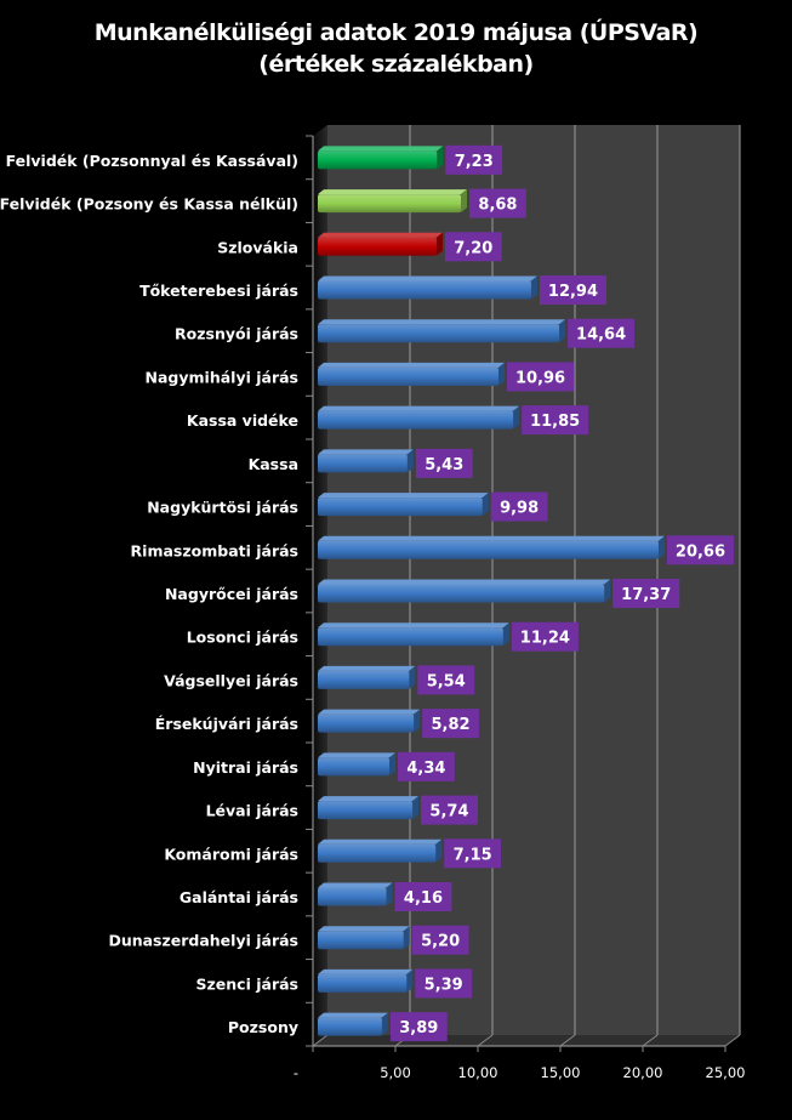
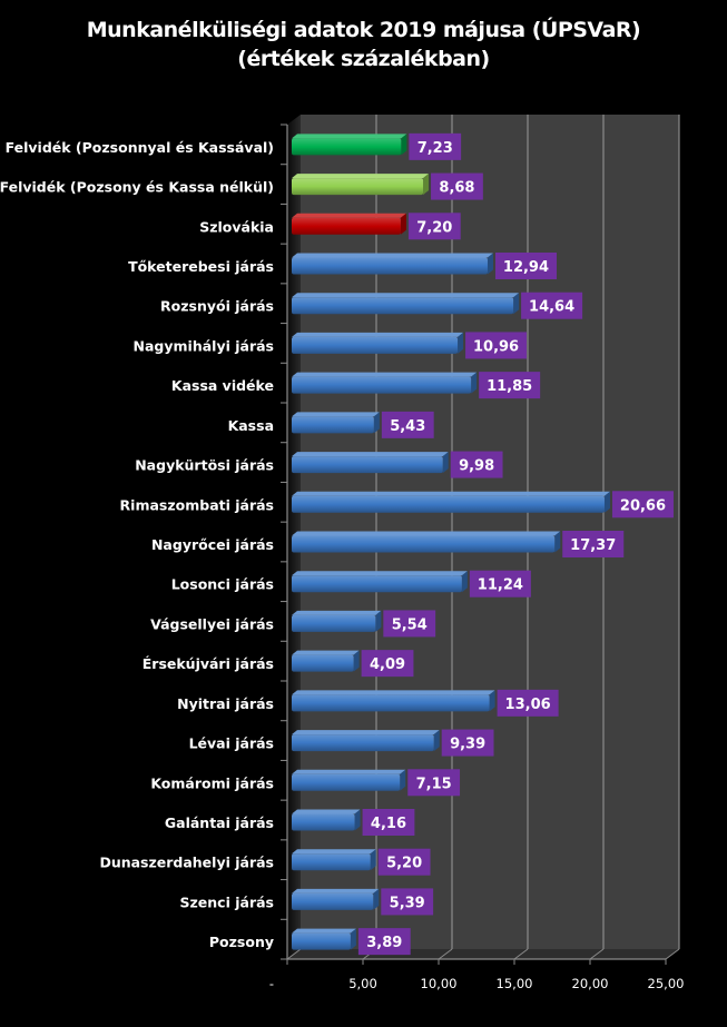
Érsekújvári járás: 5,82 -> 4,09
Nyitrai járás: 4,34 -> 13,06
Lévai járás: 5,74 -> 9,39
